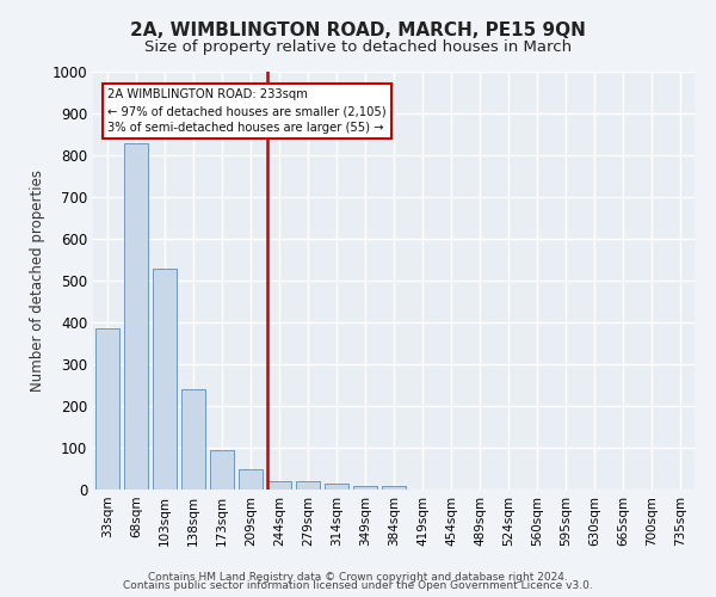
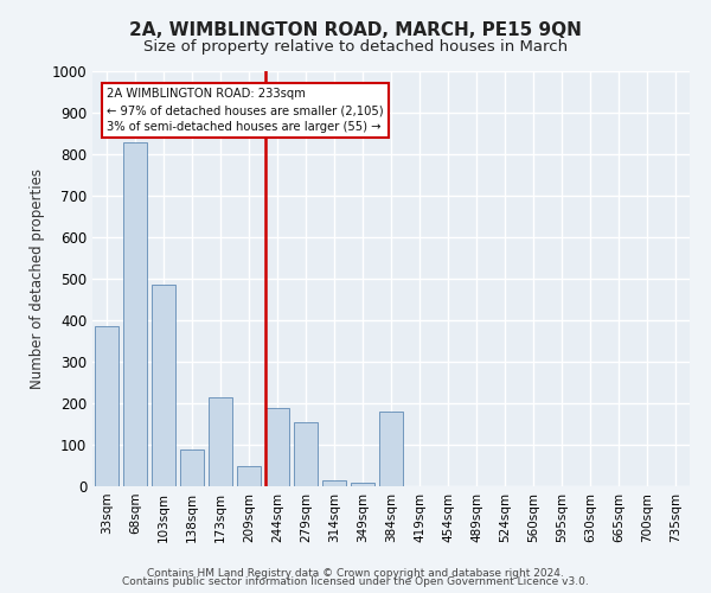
103sqm: 530 -> 485
138sqm: 240 -> 90
173sqm: 93 -> 215
244sqm: 20 -> 190
279sqm: 20 -> 155
384sqm: 8 -> 180
